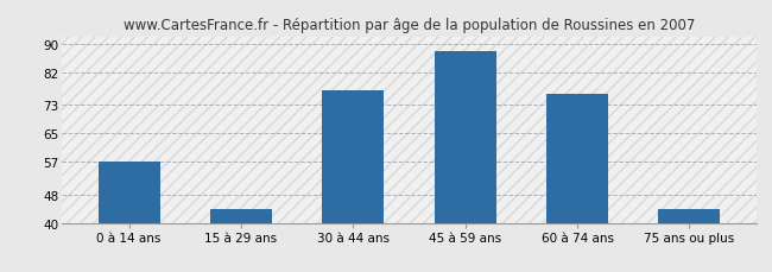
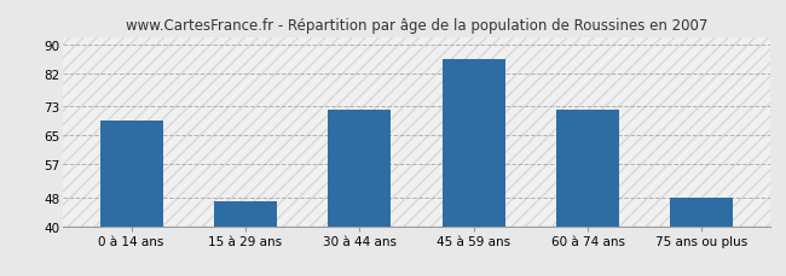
0 à 14 ans: 57 -> 69
15 à 29 ans: 44 -> 47
30 à 44 ans: 77 -> 72
45 à 59 ans: 88 -> 86
60 à 74 ans: 76 -> 72
75 ans ou plus: 44 -> 48
